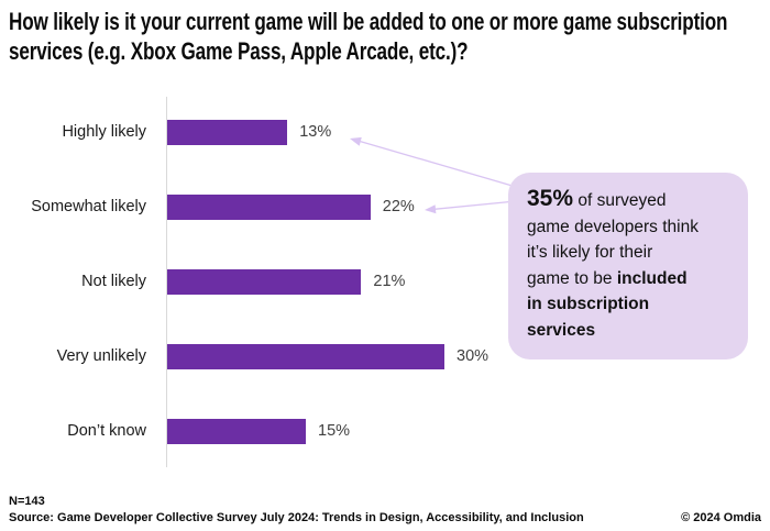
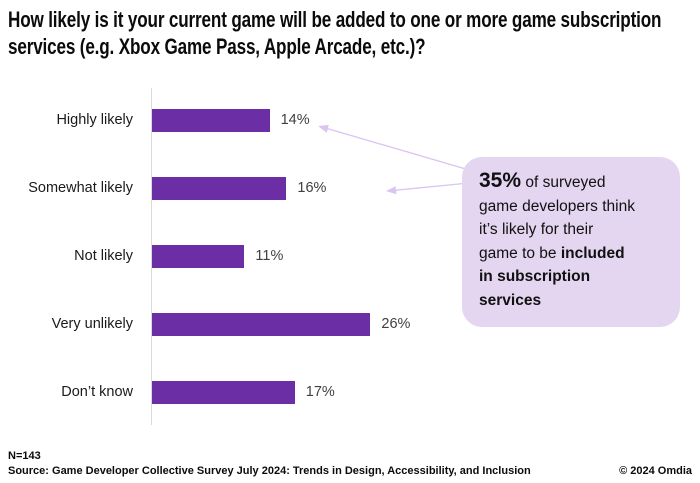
Highly likely: 13% -> 14%
Somewhat likely: 22% -> 16%
Not likely: 21% -> 11%
Very unlikely: 30% -> 26%
Don’t know: 15% -> 17%
